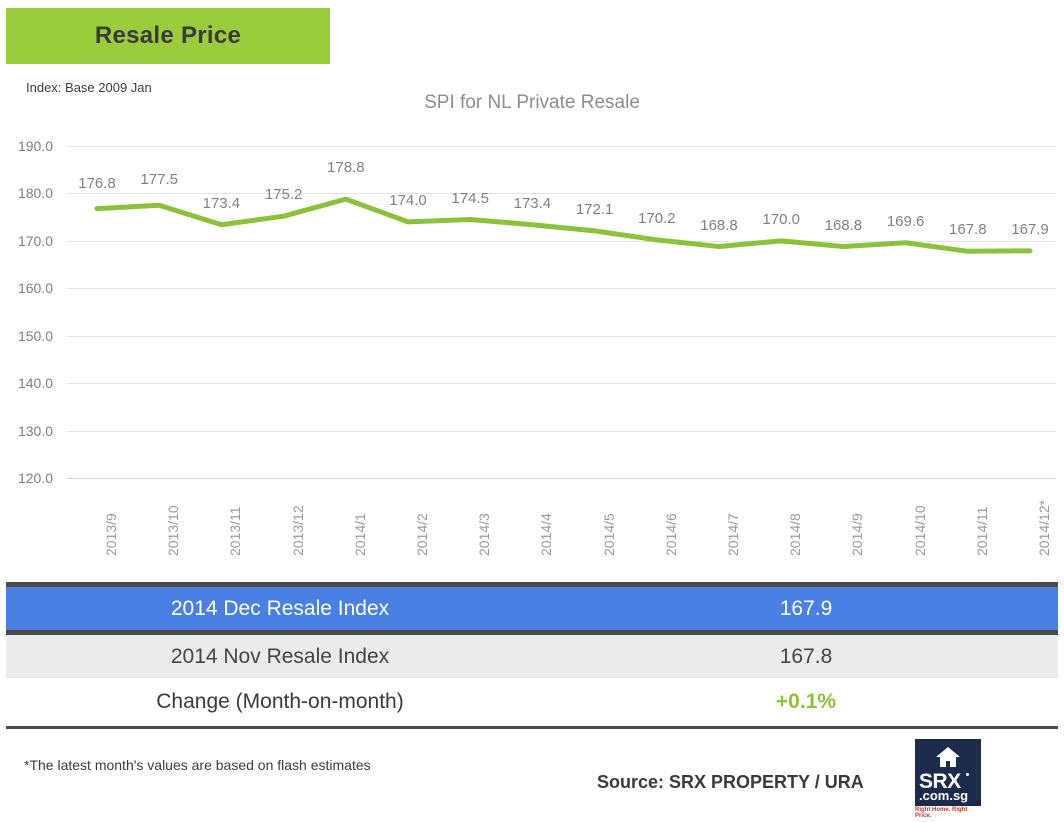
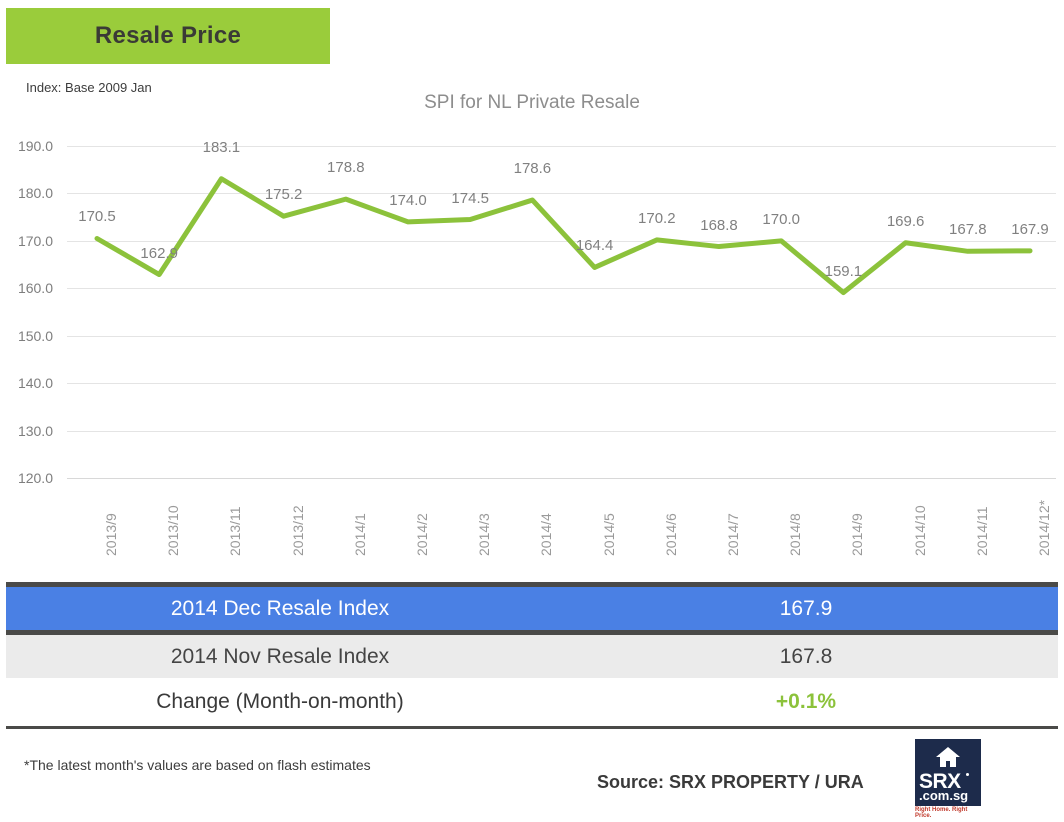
2013/9: 176.8 -> 170.5
2013/10: 177.5 -> 162.9
2013/11: 173.4 -> 183.1
2014/4: 173.4 -> 178.6
2014/5: 172.1 -> 164.4
2014/9: 168.8 -> 159.1
